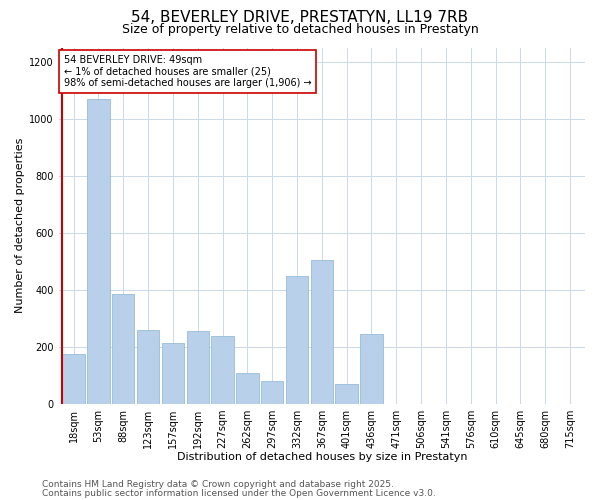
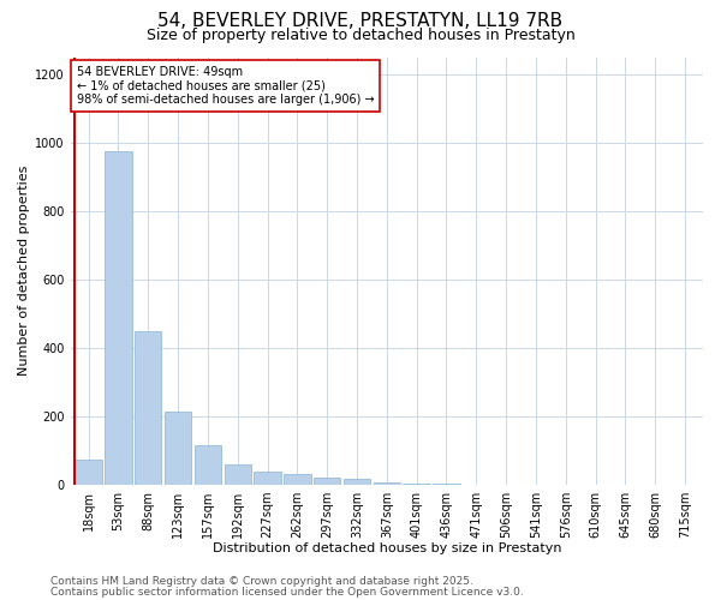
18sqm: 175 -> 75
53sqm: 1070 -> 975
88sqm: 385 -> 450
123sqm: 260 -> 215
157sqm: 215 -> 115
192sqm: 255 -> 60
227sqm: 240 -> 40
262sqm: 110 -> 30
297sqm: 80 -> 22
332sqm: 450 -> 18
367sqm: 505 -> 8
401sqm: 70 -> 5
436sqm: 245 -> 2
